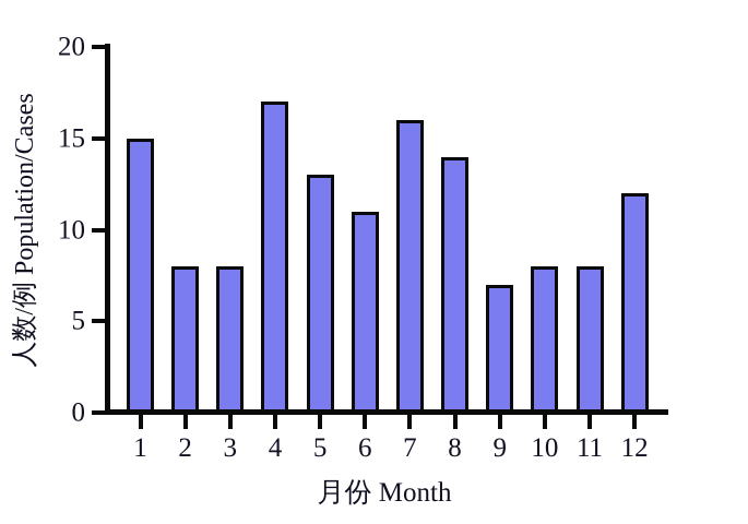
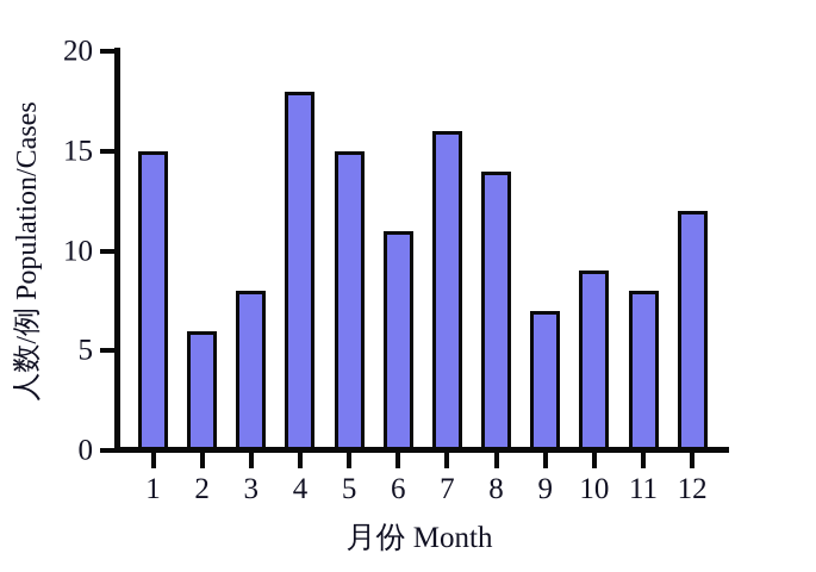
2: 8 -> 6
4: 17 -> 18
5: 13 -> 15
10: 8 -> 9
